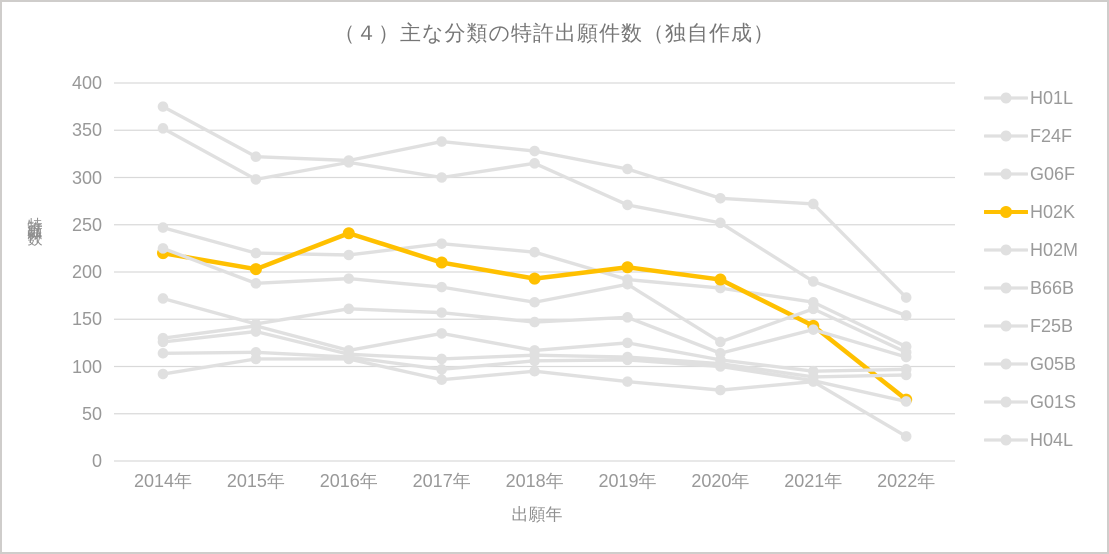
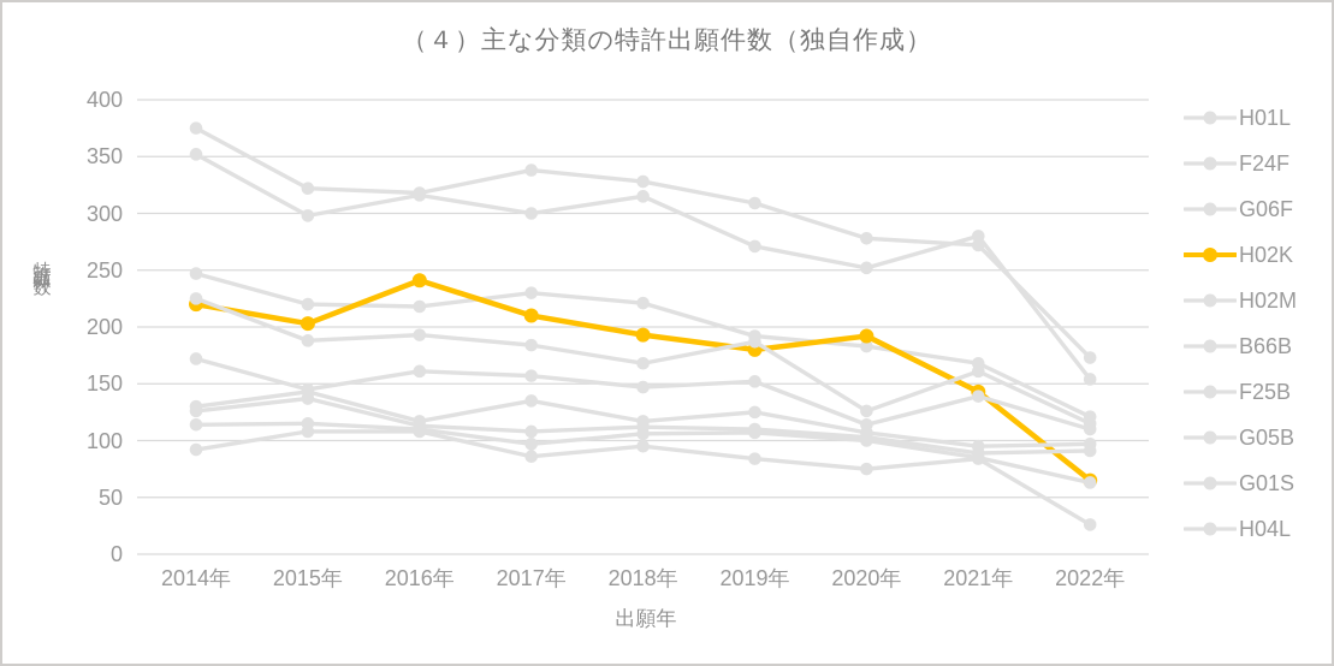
H02K/2019年: 200 -> 180
F24F/2021年: 190 -> 280
